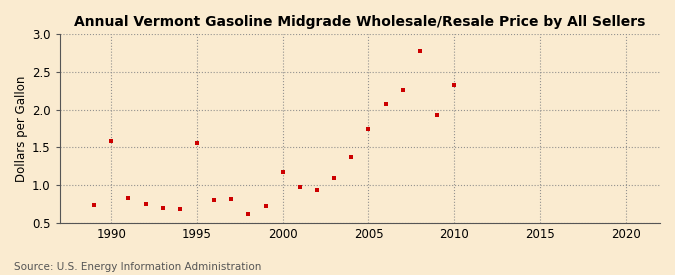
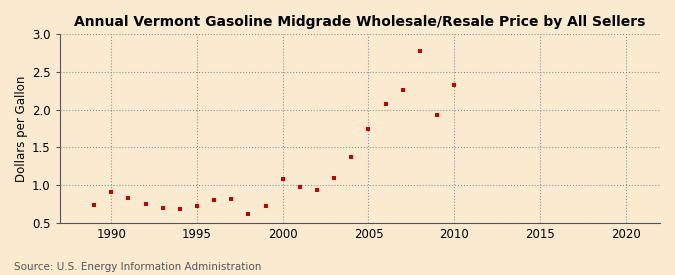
1990: 1.58 -> 0.91
1995: 1.56 -> 0.72
2000: 1.18 -> 1.08
